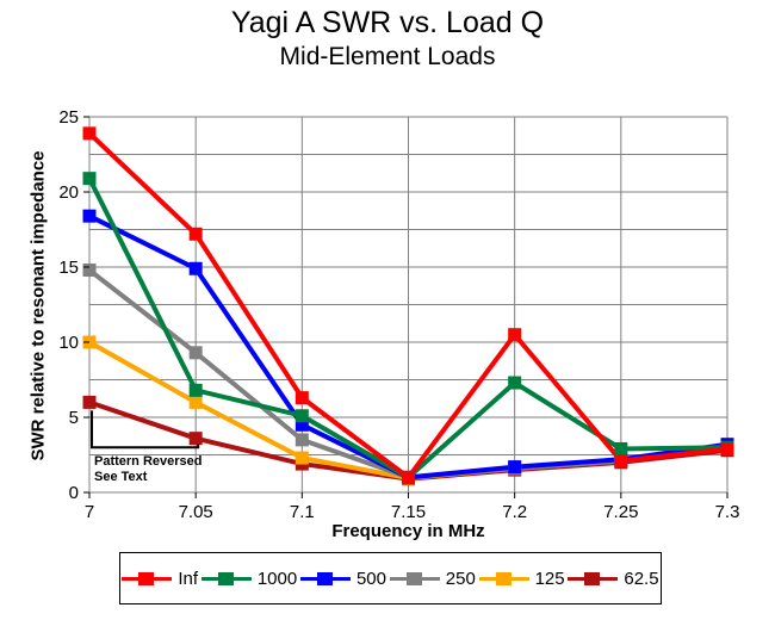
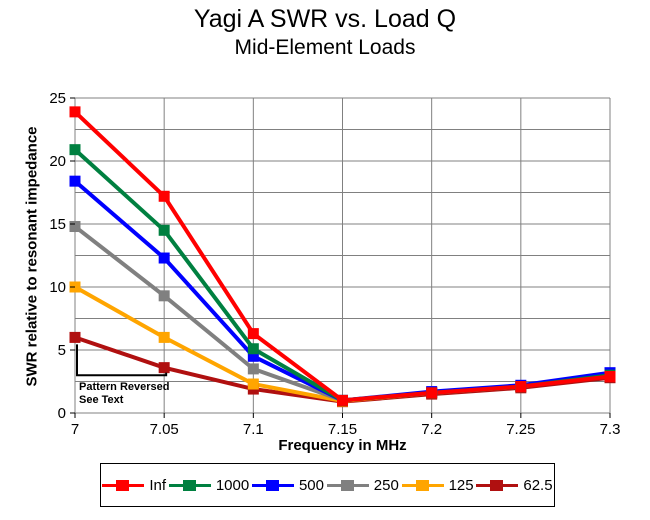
1000/7.05: 6.8 -> 14.5
500/7.05: 14.9 -> 12.3
Inf/7.2: 10.5 -> 1.6
1000/7.2: 7.3 -> 1.6
1000/7.25: 2.9 -> 2.1
